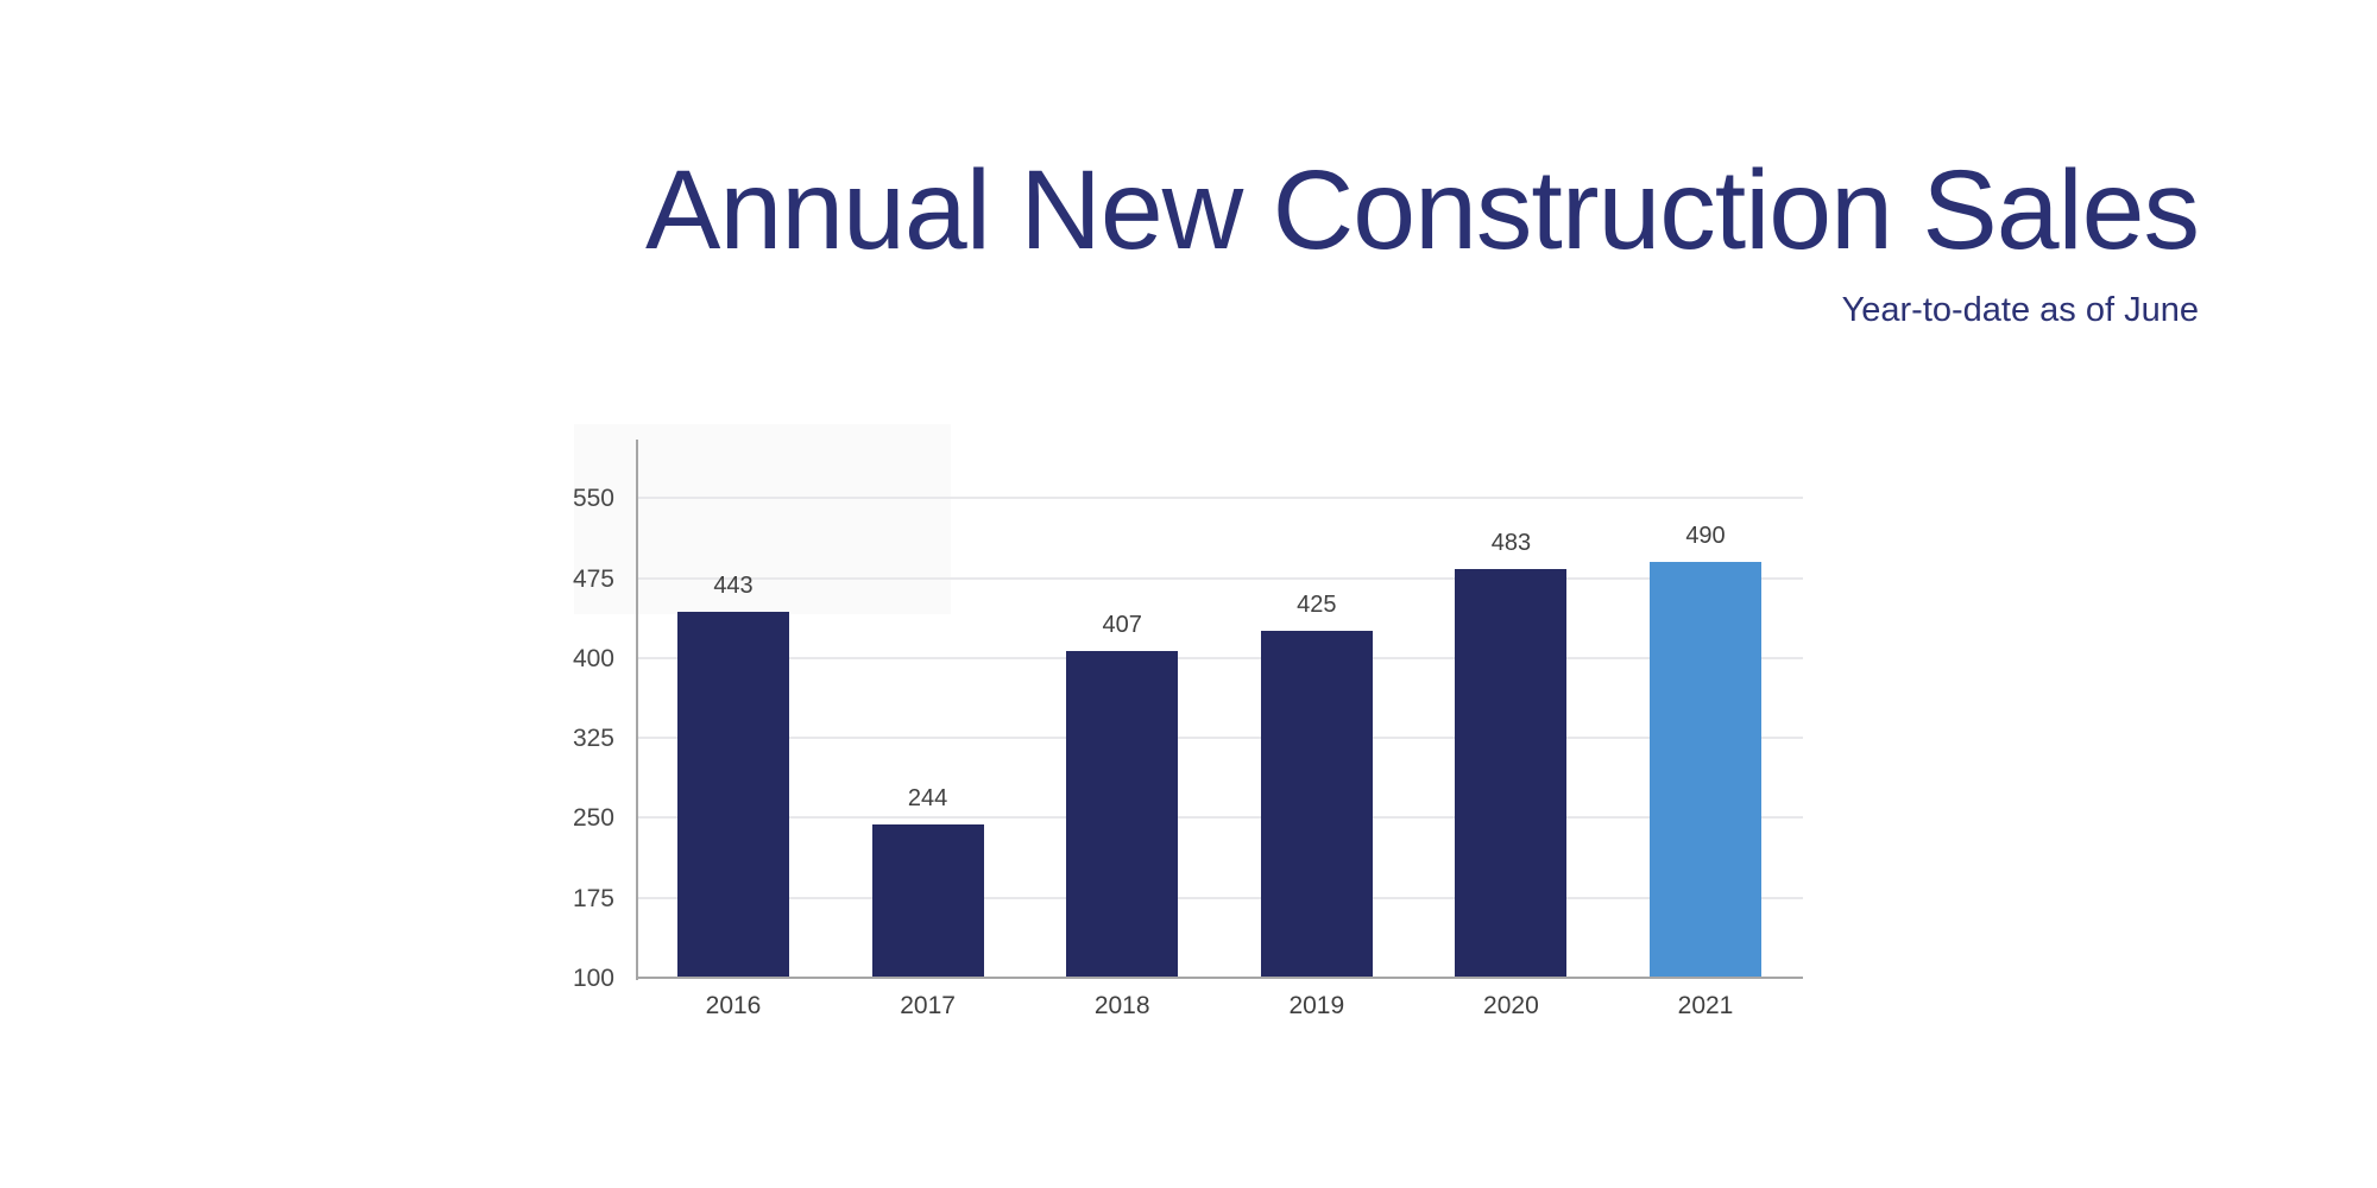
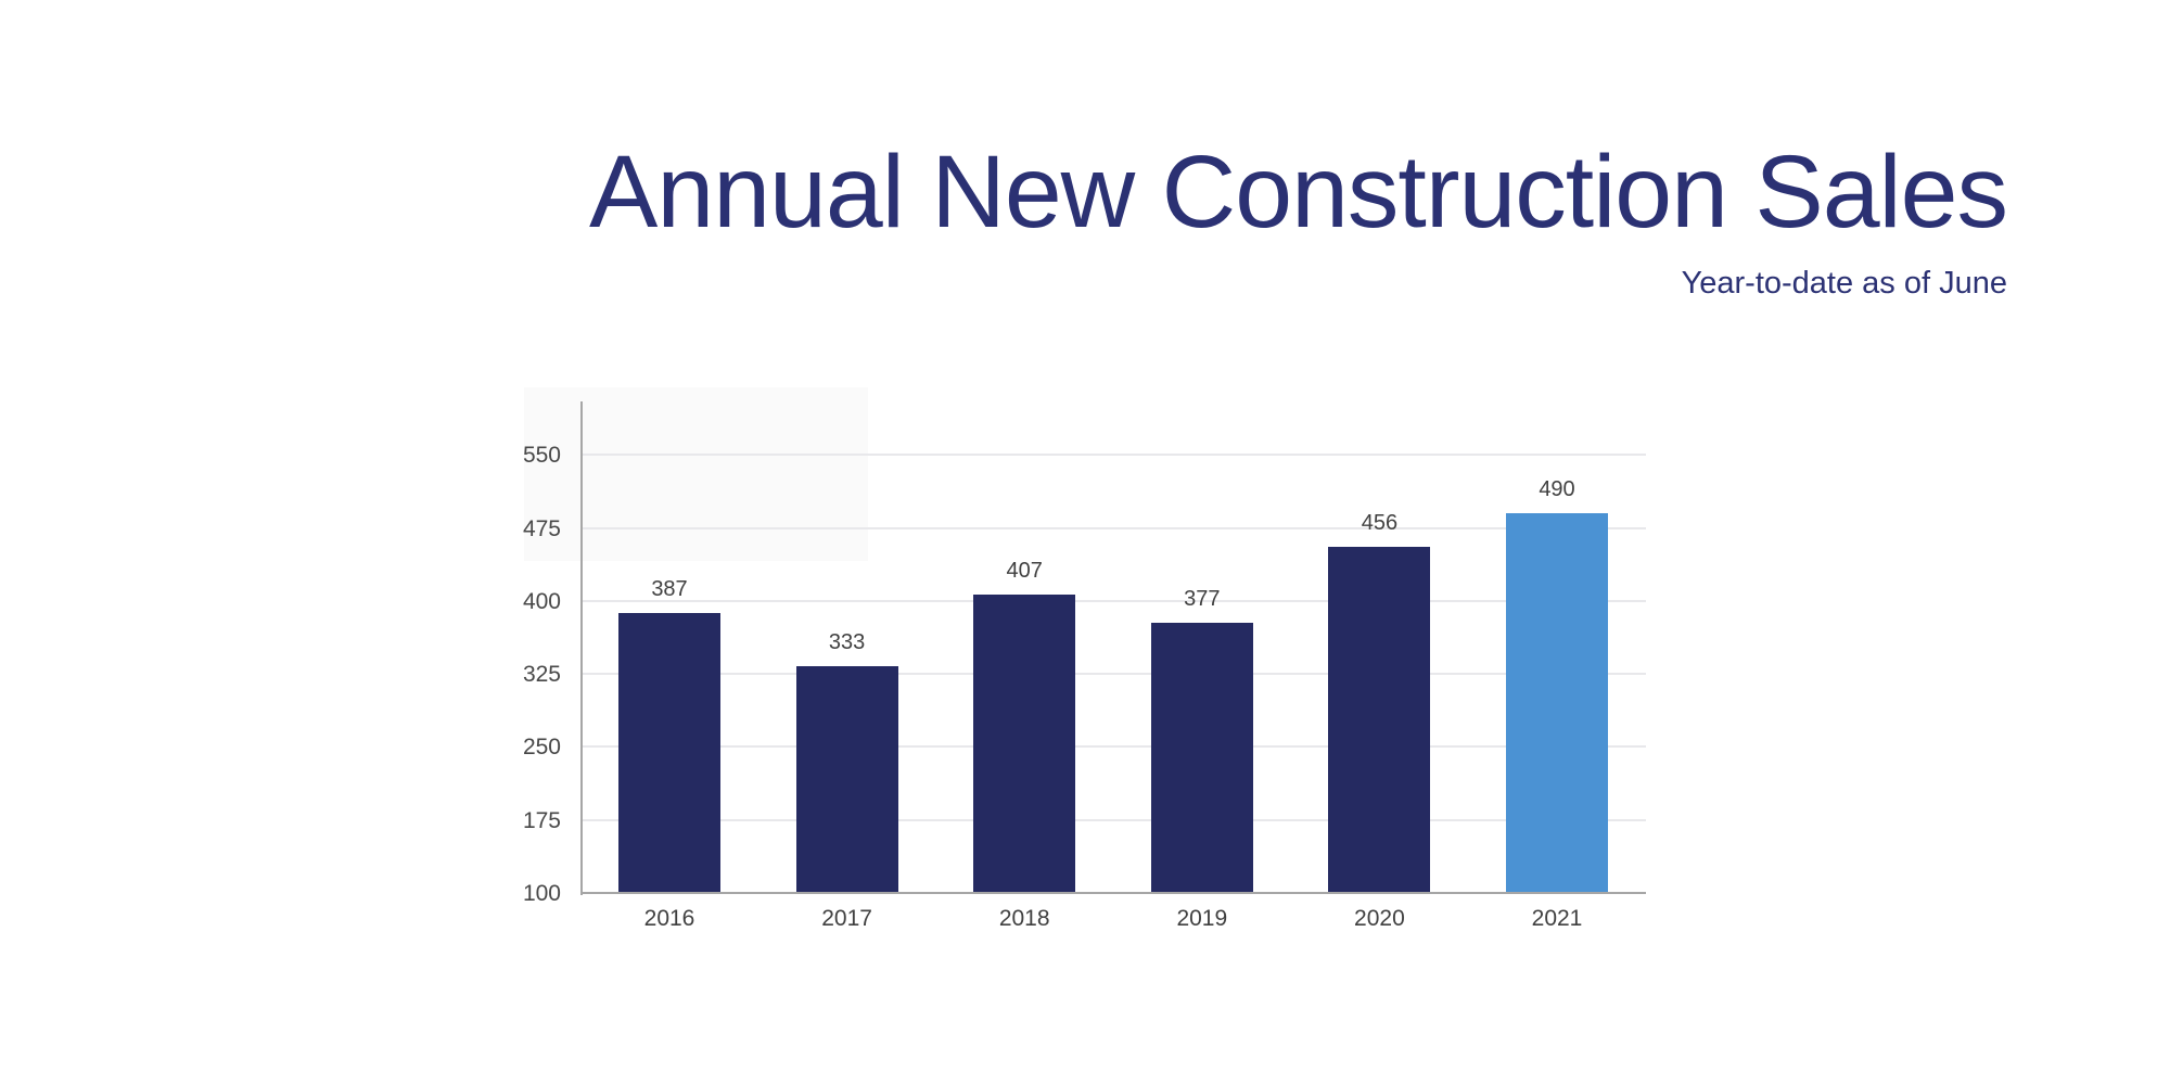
2016: 443 -> 387
2017: 244 -> 333
2019: 425 -> 377
2020: 483 -> 456
